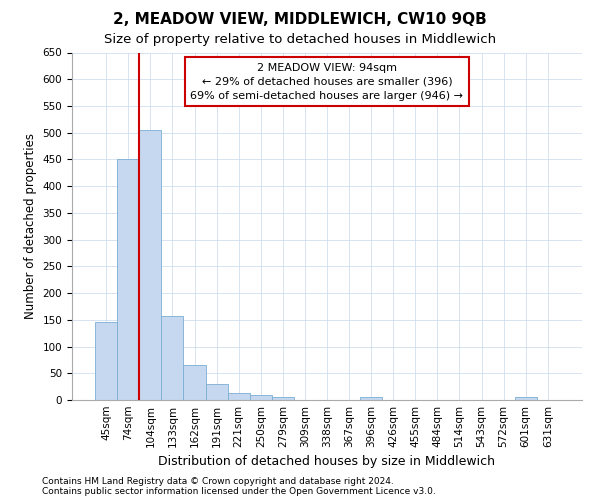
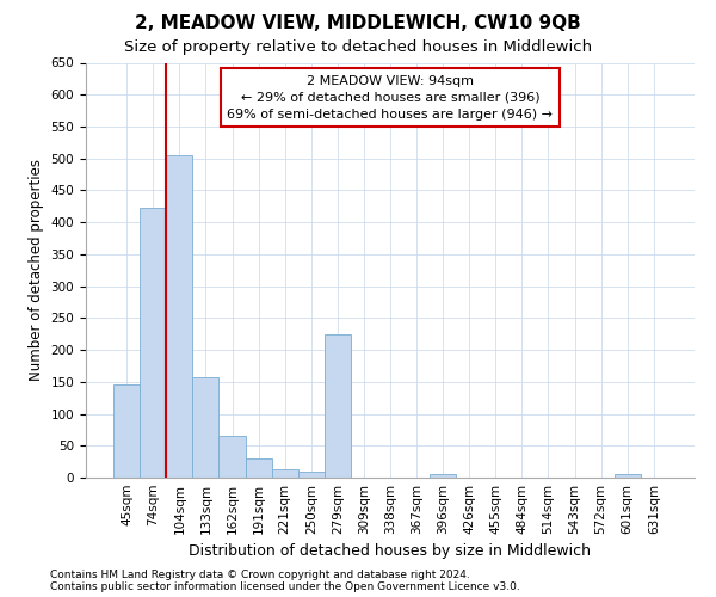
74sqm: 450 -> 422
279sqm: 5 -> 224
